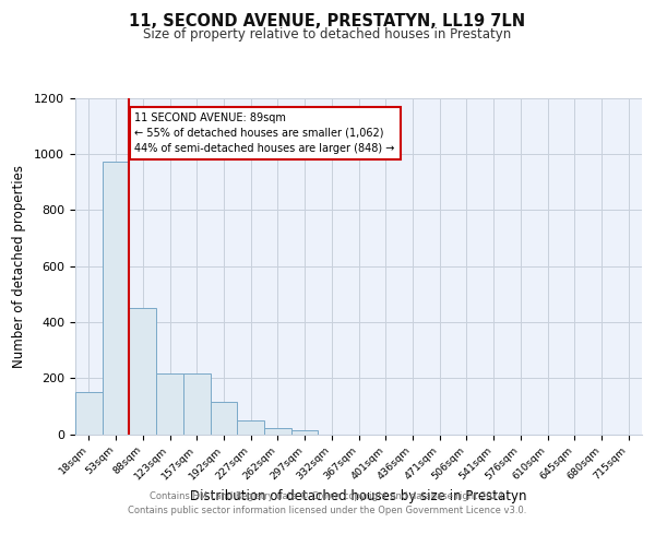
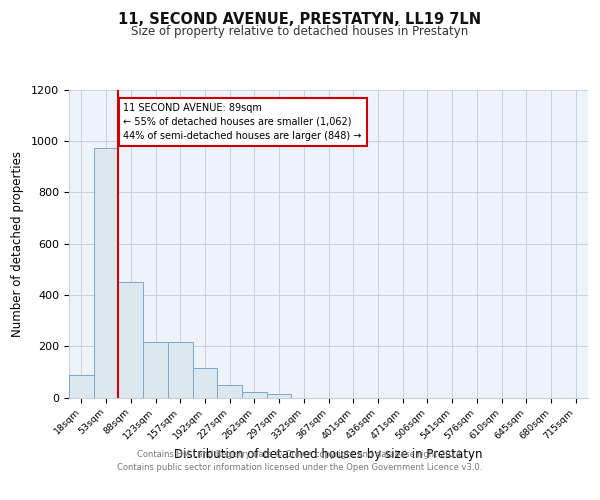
18sqm: 150 -> 88
